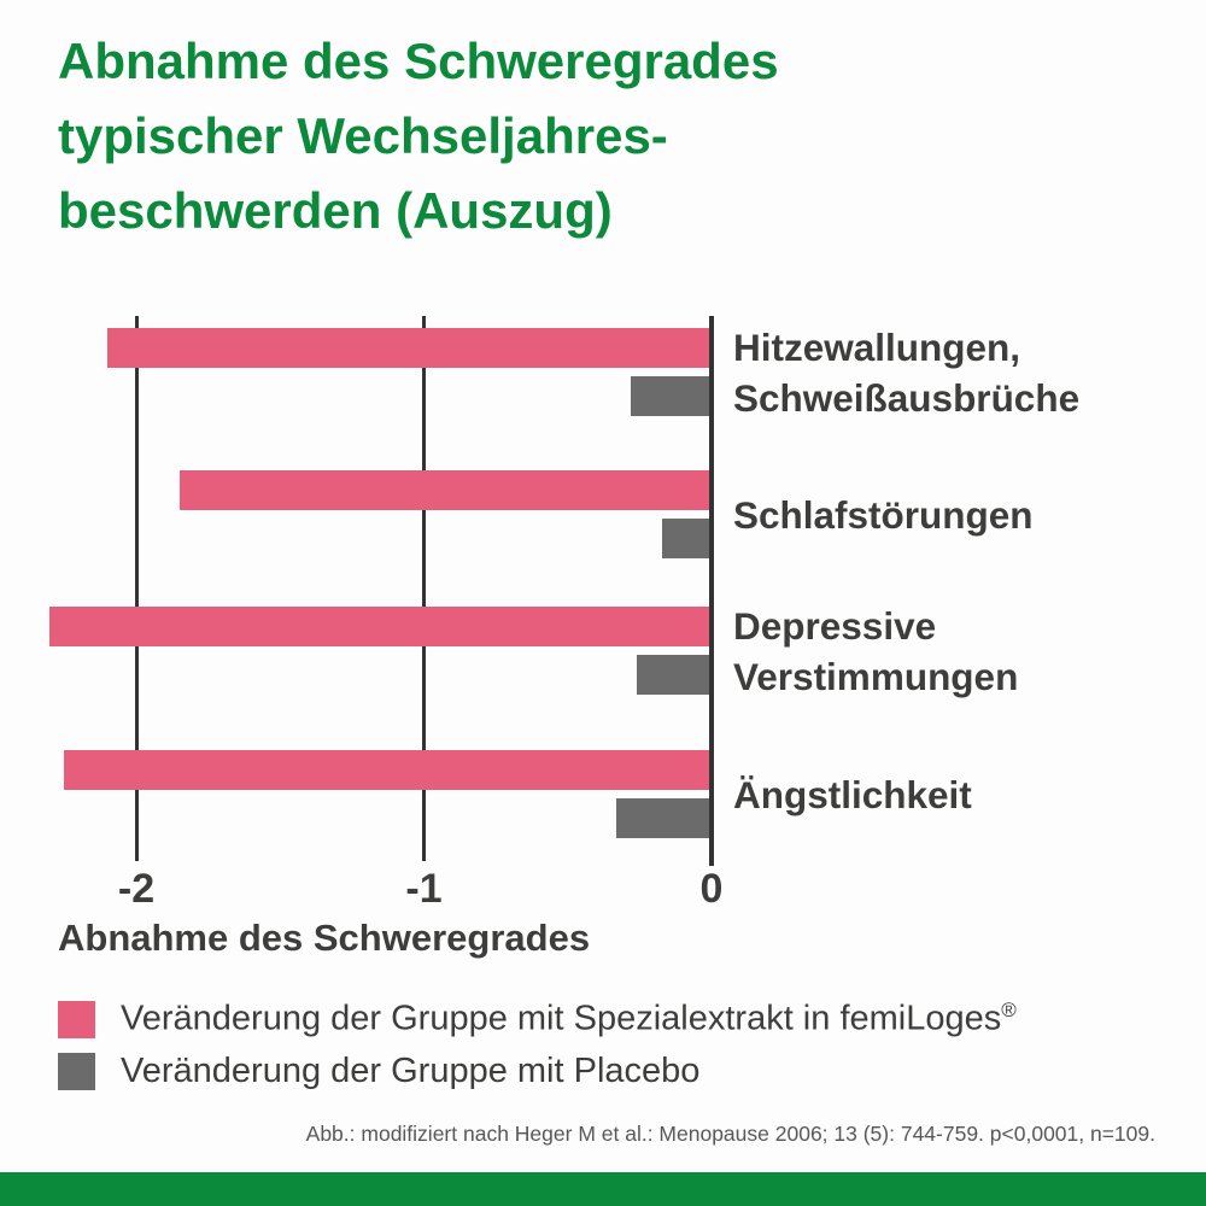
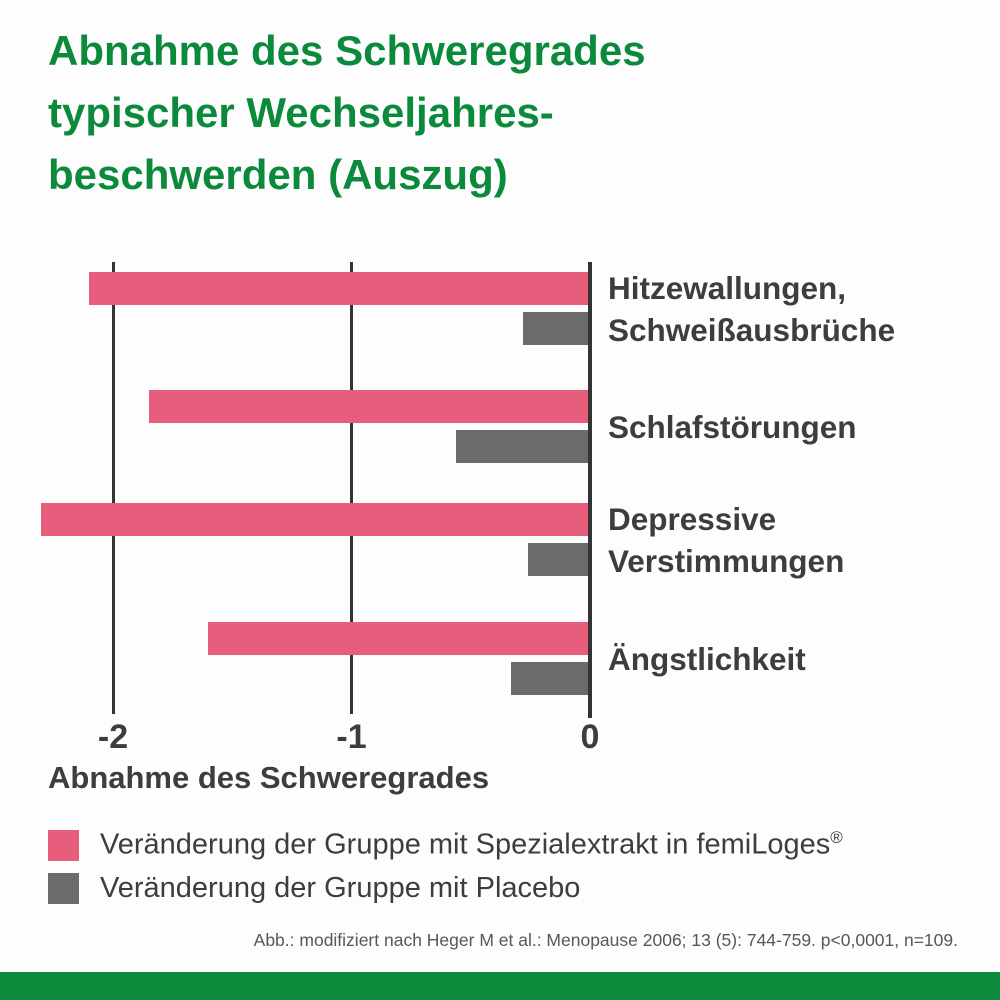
Veränderung der Gruppe mit Placebo/Schlafstörungen: -0.17 -> -0.56
Veränderung der Gruppe mit Spezialextrakt in femiLoges®/Ängstlichkeit: -2.25 -> -1.60
